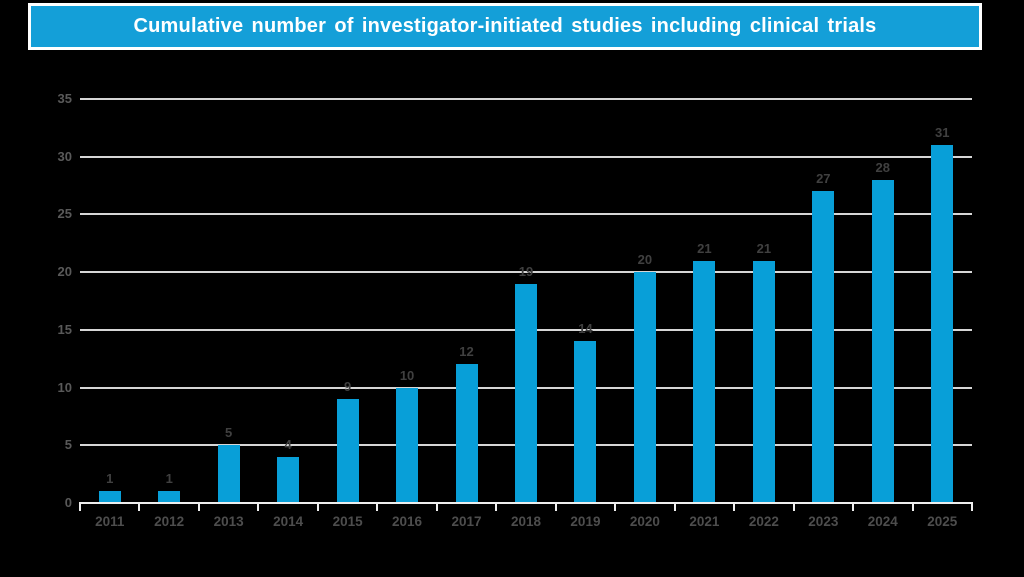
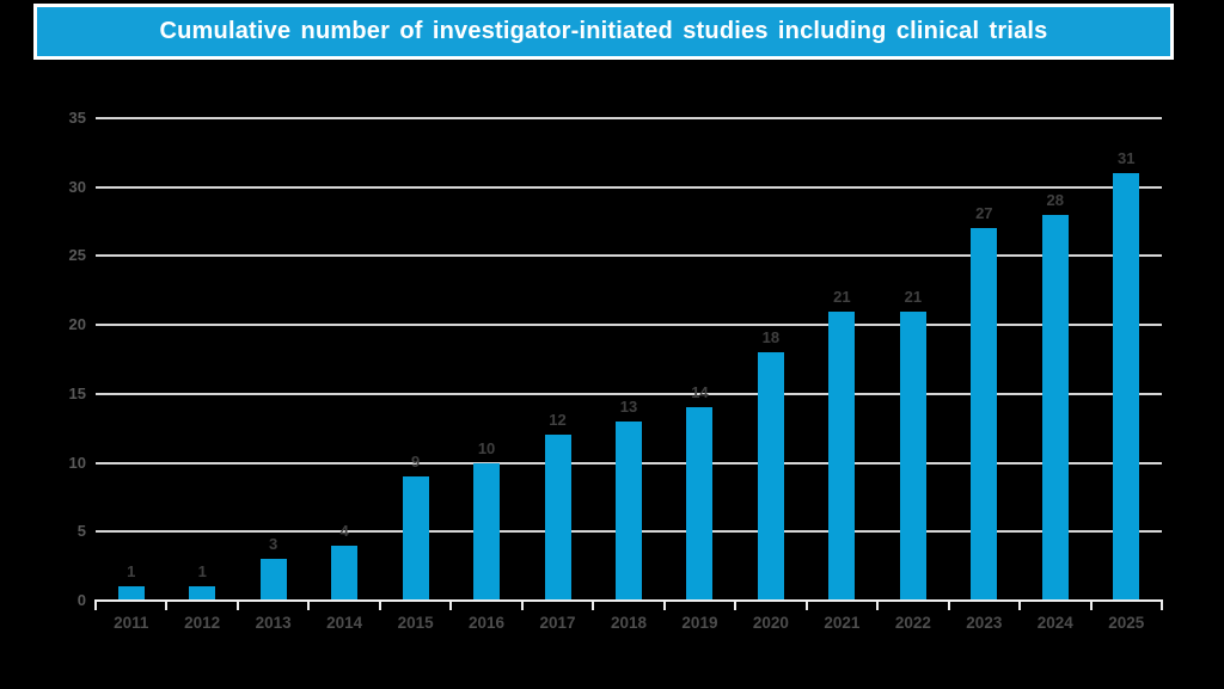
2013: 5 -> 3
2018: 19 -> 13
2020: 20 -> 18
